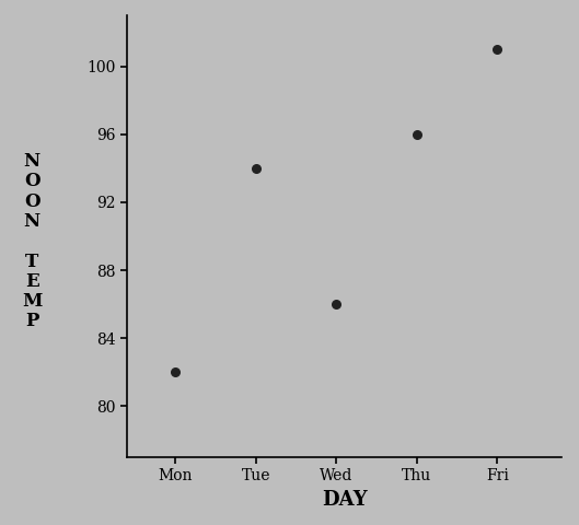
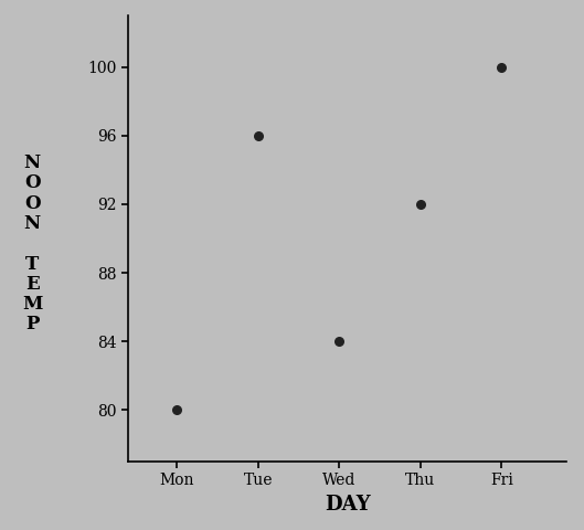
Mon: 82 -> 80
Tue: 94 -> 96
Wed: 86 -> 84
Thu: 96 -> 92
Fri: 101 -> 100
